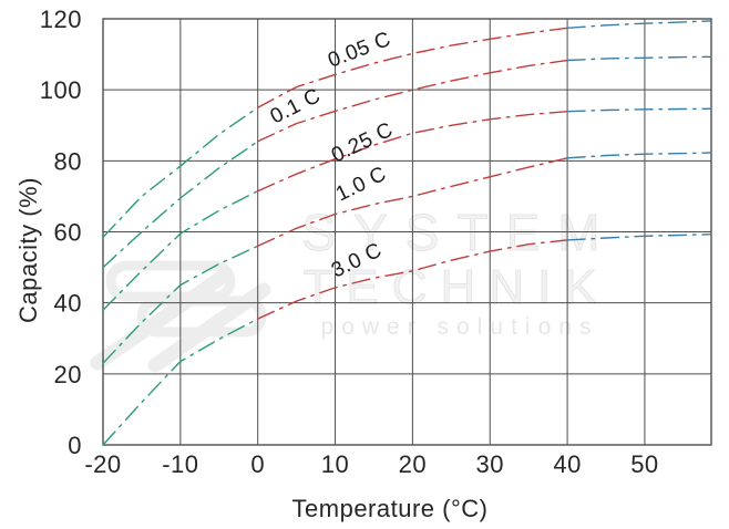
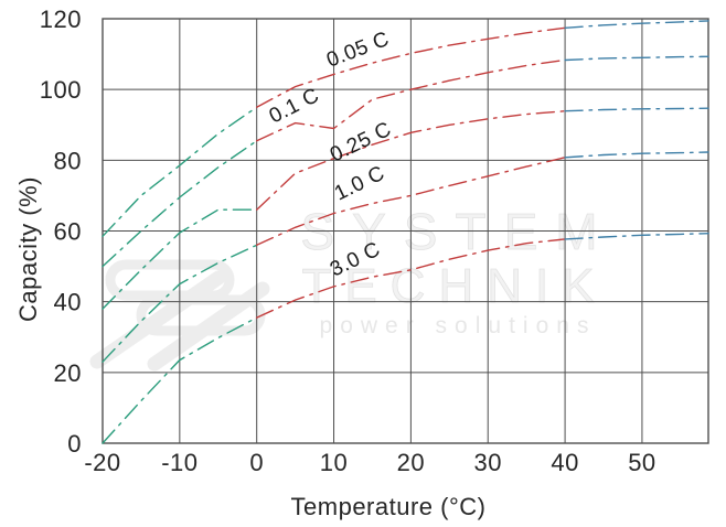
0.25 C/0: 72 -> 66
0.1 C/10: 94 -> 89
